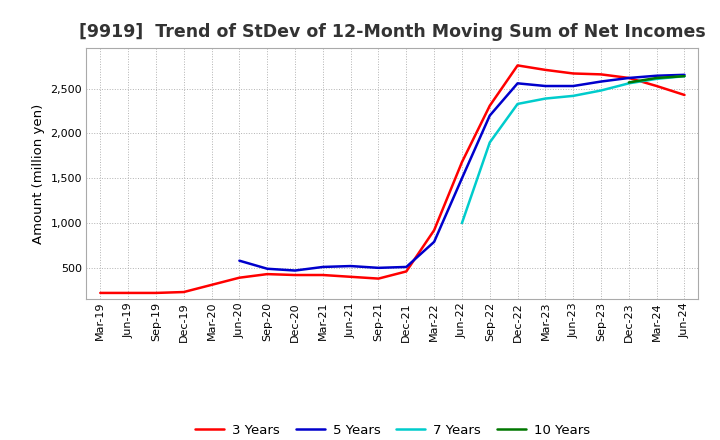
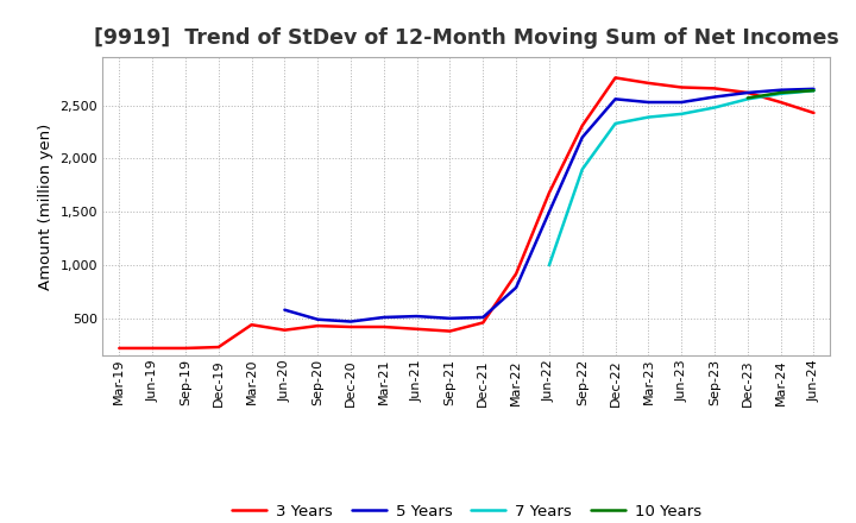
3 Years/Mar-20: 310 -> 440
